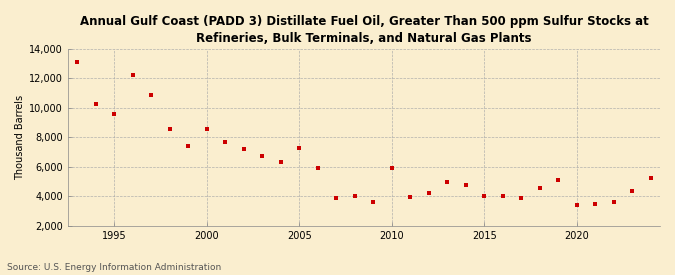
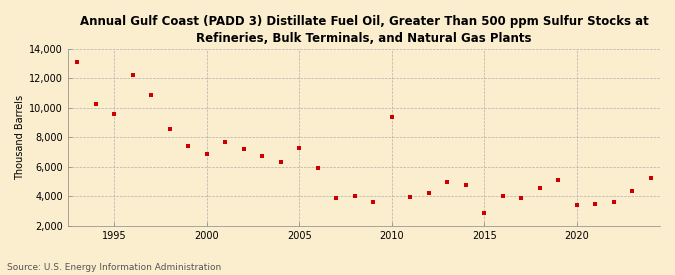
2000: 8,600 -> 6,900
2010: 5,900 -> 9,400
2015: 4,000 -> 2,900
